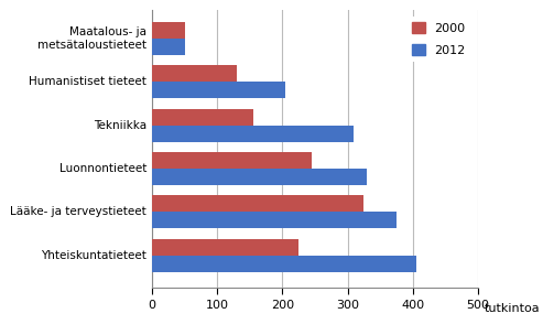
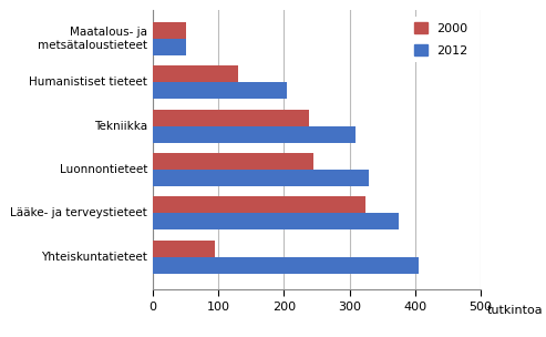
2000/Tekniikka: 155 -> 238
2000/Yhteiskuntatieteet: 225 -> 94
